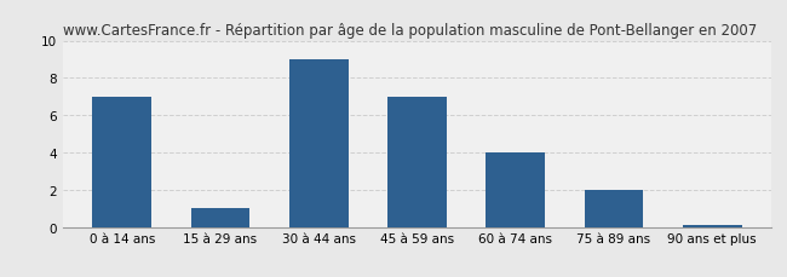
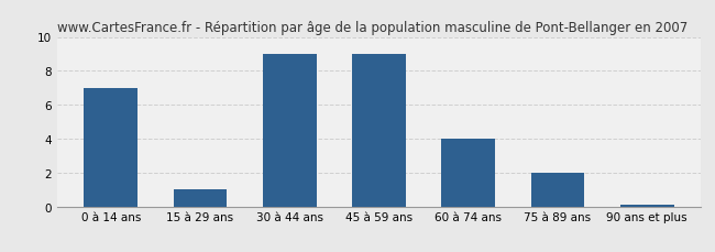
45 à 59 ans: 7.0 -> 9.0
